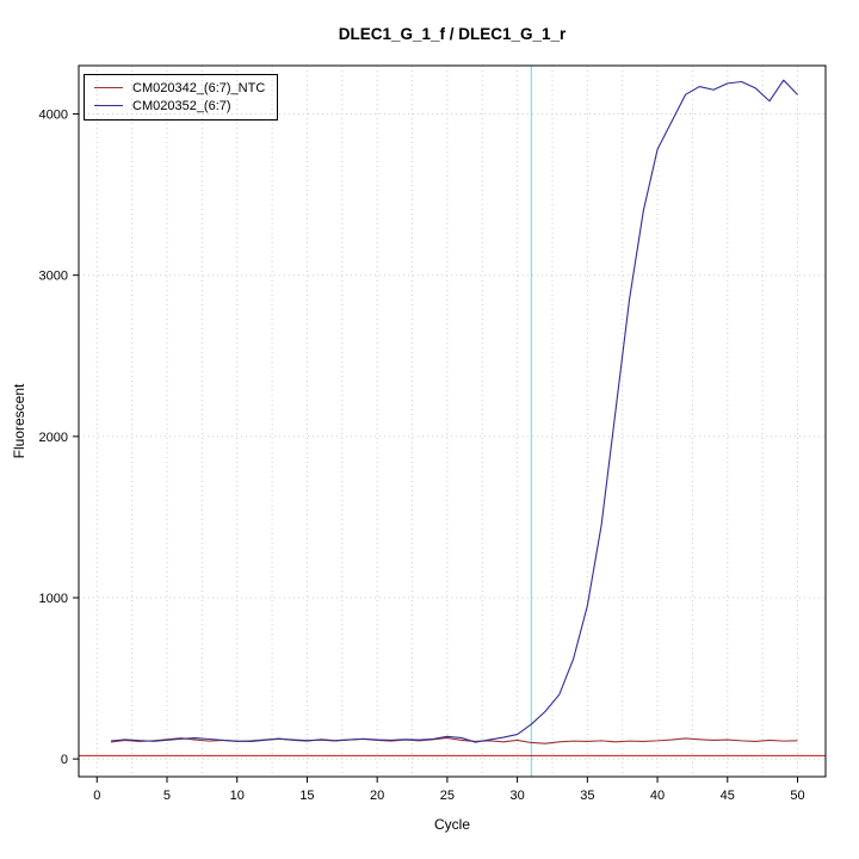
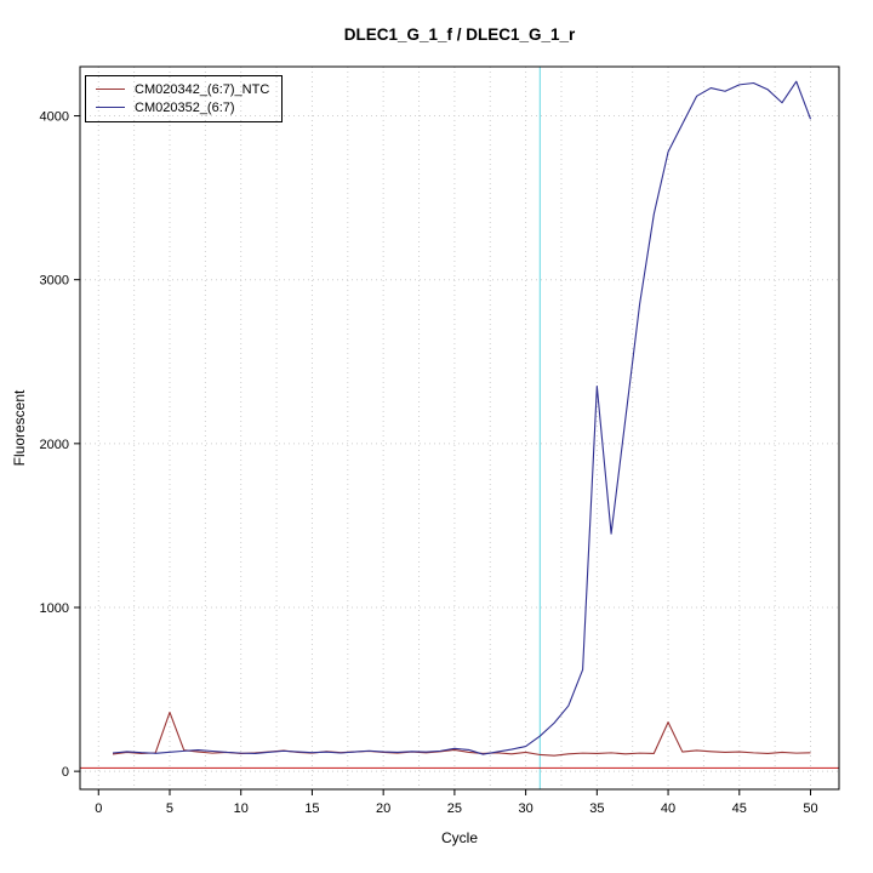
CM020342_(6:7)_NTC/5: 120 -> 360
CM020352_(6:7)/35: 950 -> 2350
CM020342_(6:7)_NTC/40: 110 -> 300
CM020352_(6:7)/50: 4120 -> 3980
